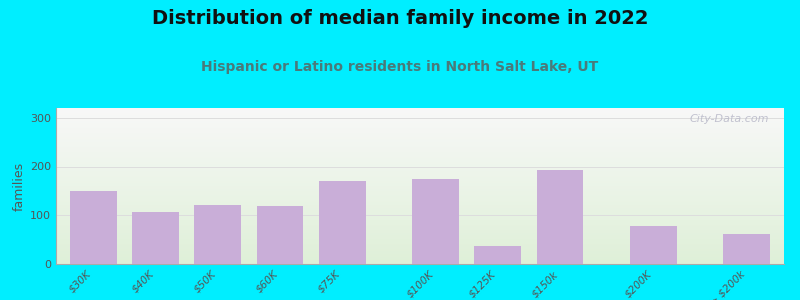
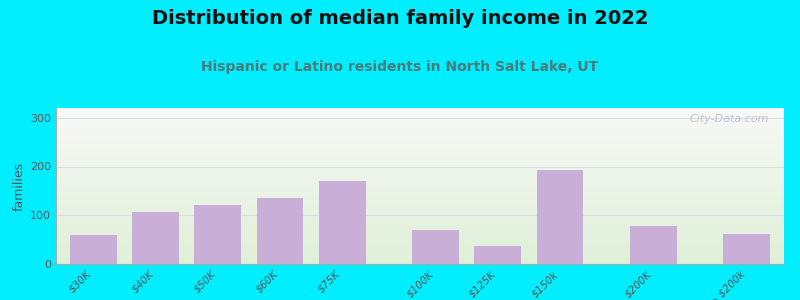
$30K: 150 -> 60
$60K: 120 -> 135
$100K: 175 -> 70
